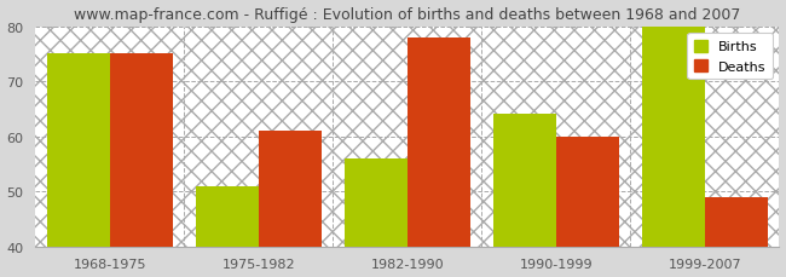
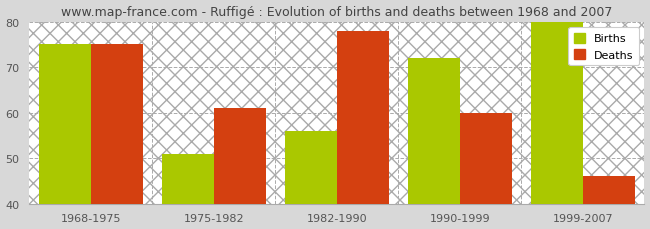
Births/1990-1999: 64 -> 72
Deaths/1999-2007: 49 -> 46
